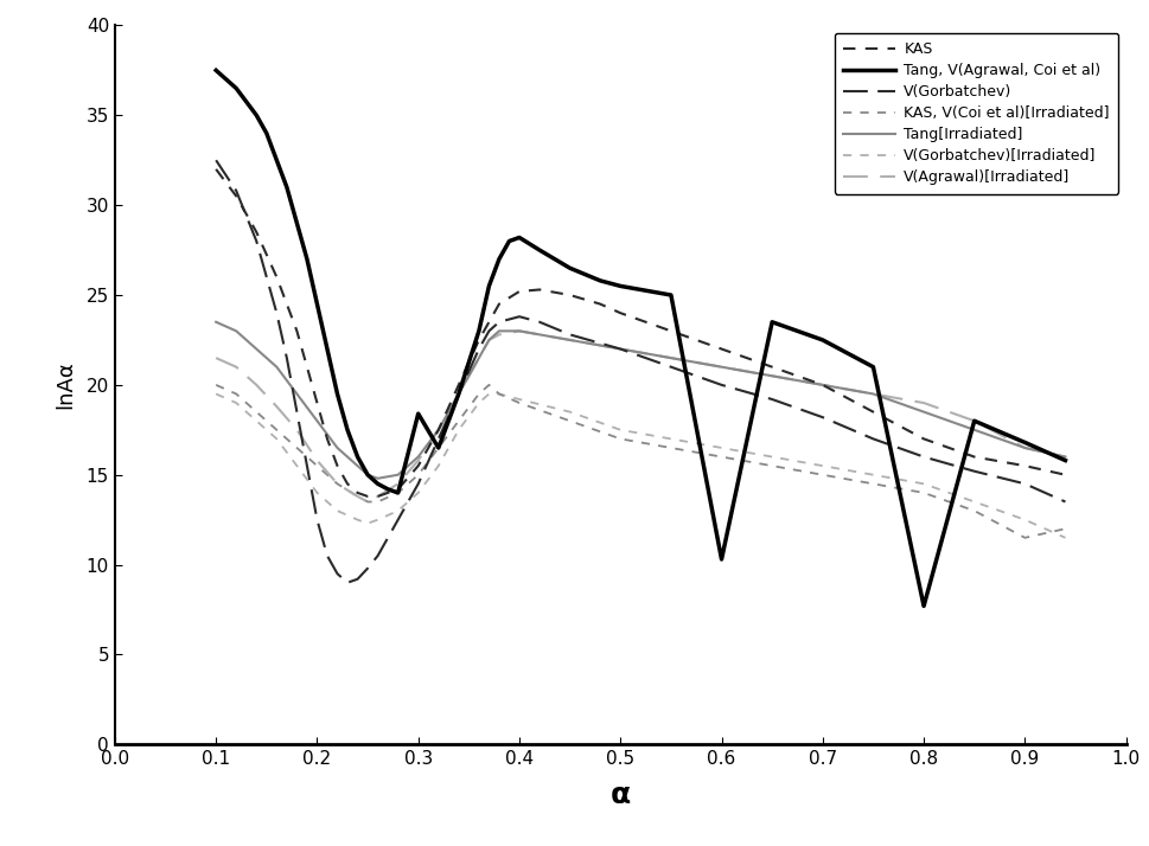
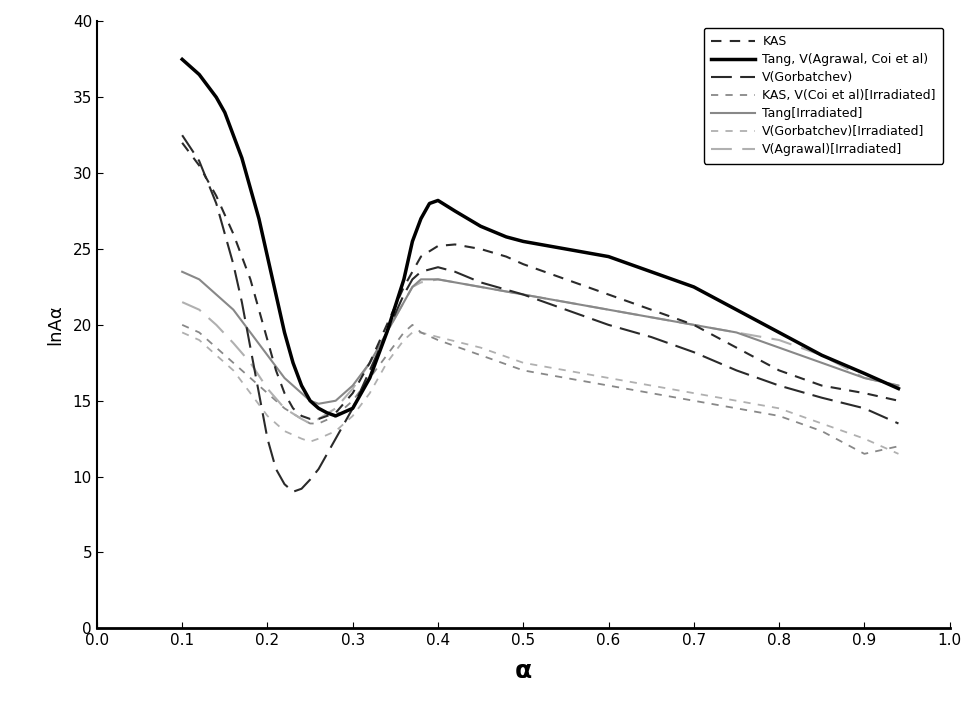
Tang, V(Agrawal, Coi et al)/0.3: 18.4 -> 14.5
Tang, V(Agrawal, Coi et al)/0.6: 10.3 -> 24.5
Tang, V(Agrawal, Coi et al)/0.8: 7.7 -> 19.5
